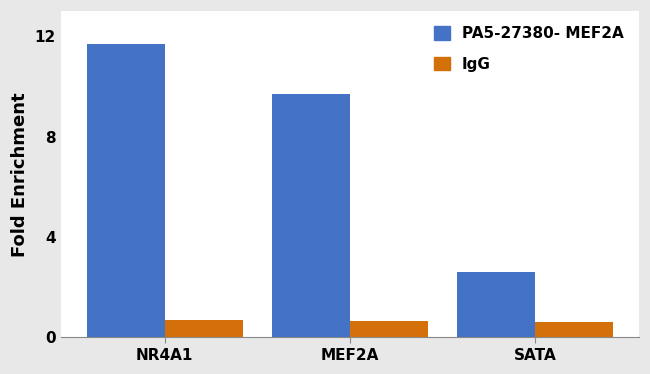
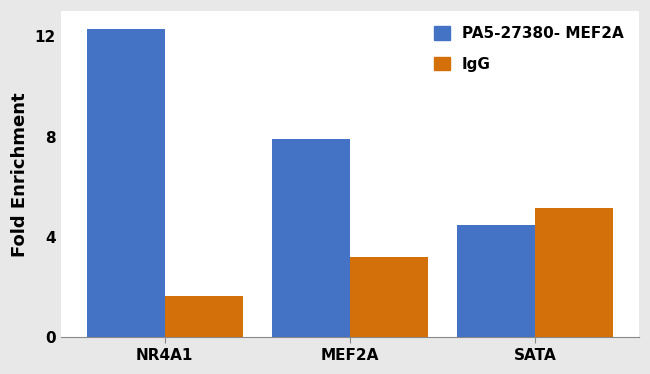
PA5-27380- MEF2A/NR4A1: 11.7 -> 12.3
IgG/NR4A1: 0.68 -> 1.65
PA5-27380- MEF2A/MEF2A: 9.7 -> 7.9
IgG/MEF2A: 0.65 -> 3.20
PA5-27380- MEF2A/SATA: 2.6 -> 4.5
IgG/SATA: 0.63 -> 5.15
